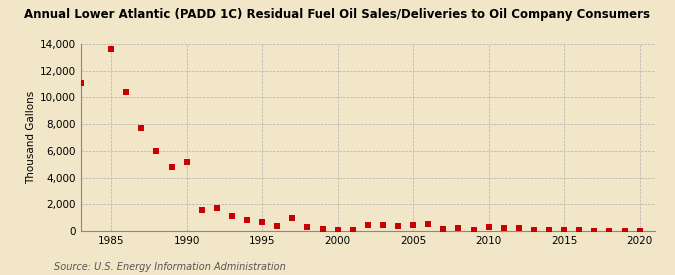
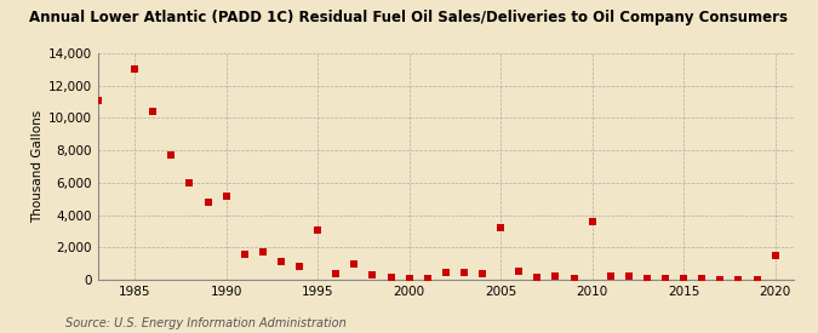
1985: 13,600 -> 13,000
1995: 700 -> 3,100
2005: 400 -> 3,200
2010: 300 -> 3,600
2020: 0 -> 1,500
